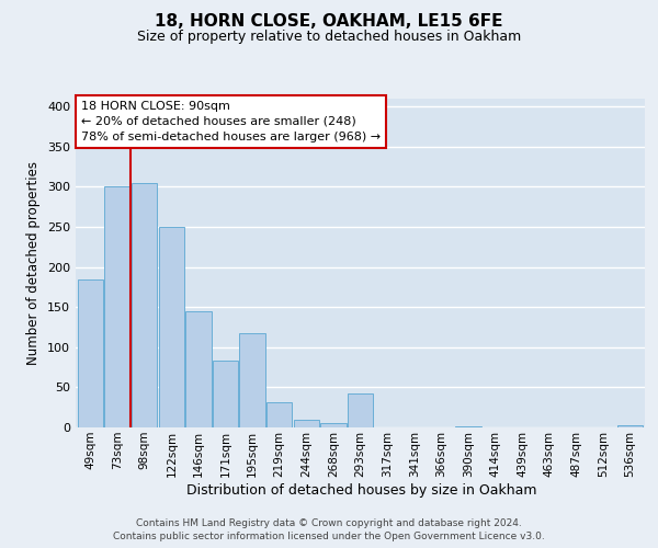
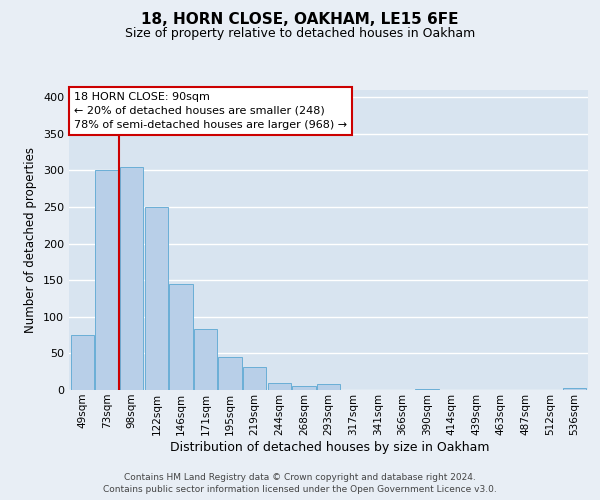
49sqm: 184 -> 75
195sqm: 118 -> 45
293sqm: 42 -> 8
